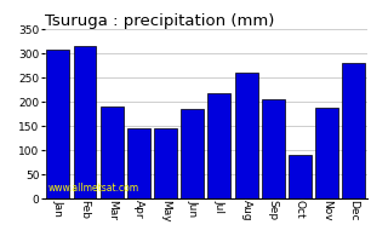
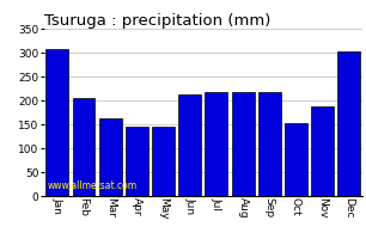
Feb: 315 -> 205
Mar: 190 -> 163
Jun: 185 -> 213
Aug: 260 -> 217
Sep: 205 -> 218
Oct: 90 -> 153
Dec: 280 -> 302
